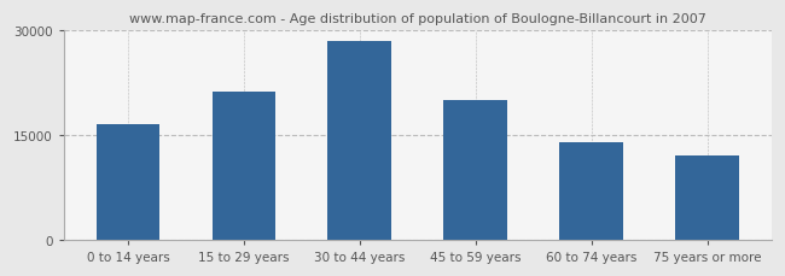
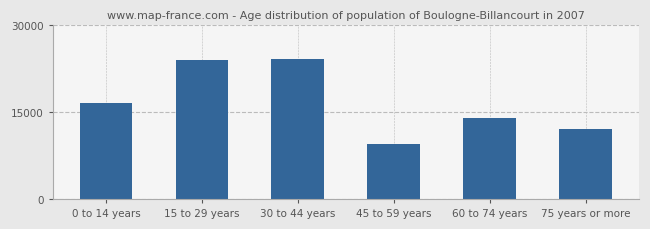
15 to 29 years: 21200 -> 24000
30 to 44 years: 28500 -> 24200
45 to 59 years: 20000 -> 9400
